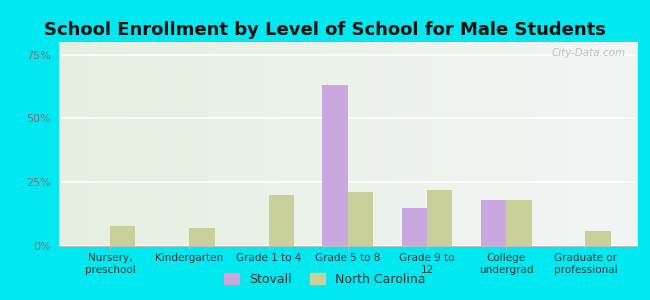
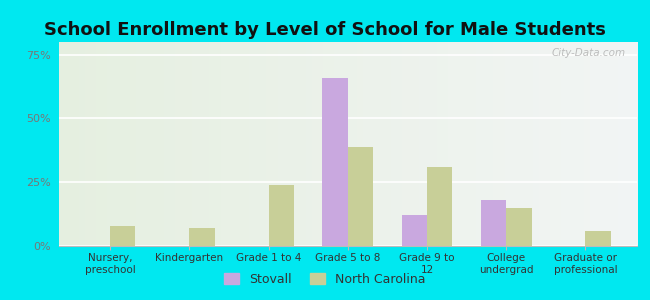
North Carolina/Grade 1 to 4: 20% -> 24%
Stovall/Grade 5 to 8: 63% -> 66%
North Carolina/Grade 5 to 8: 21% -> 39%
Stovall/Grade 9 to 12: 15% -> 12%
North Carolina/Grade 9 to 12: 22% -> 31%
North Carolina/College undergrad: 18% -> 15%
